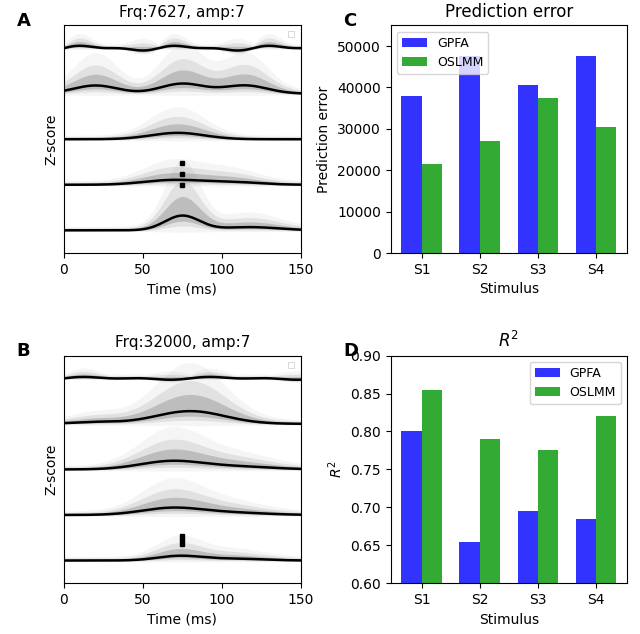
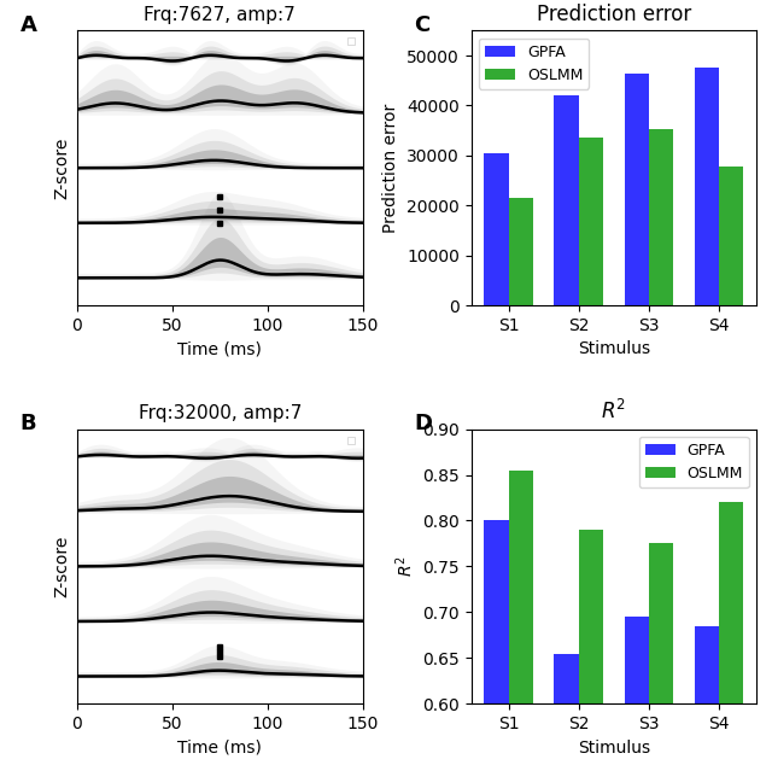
Prediction error/GPFA/S1: 38000 -> 30500
Prediction error/GPFA/S2: 47500 -> 42000
Prediction error/OSLMM/S2: 27000 -> 33700
Prediction error/GPFA/S3: 40500 -> 46500
Prediction error/OSLMM/S3: 37500 -> 35300
Prediction error/OSLMM/S4: 30500 -> 27700
